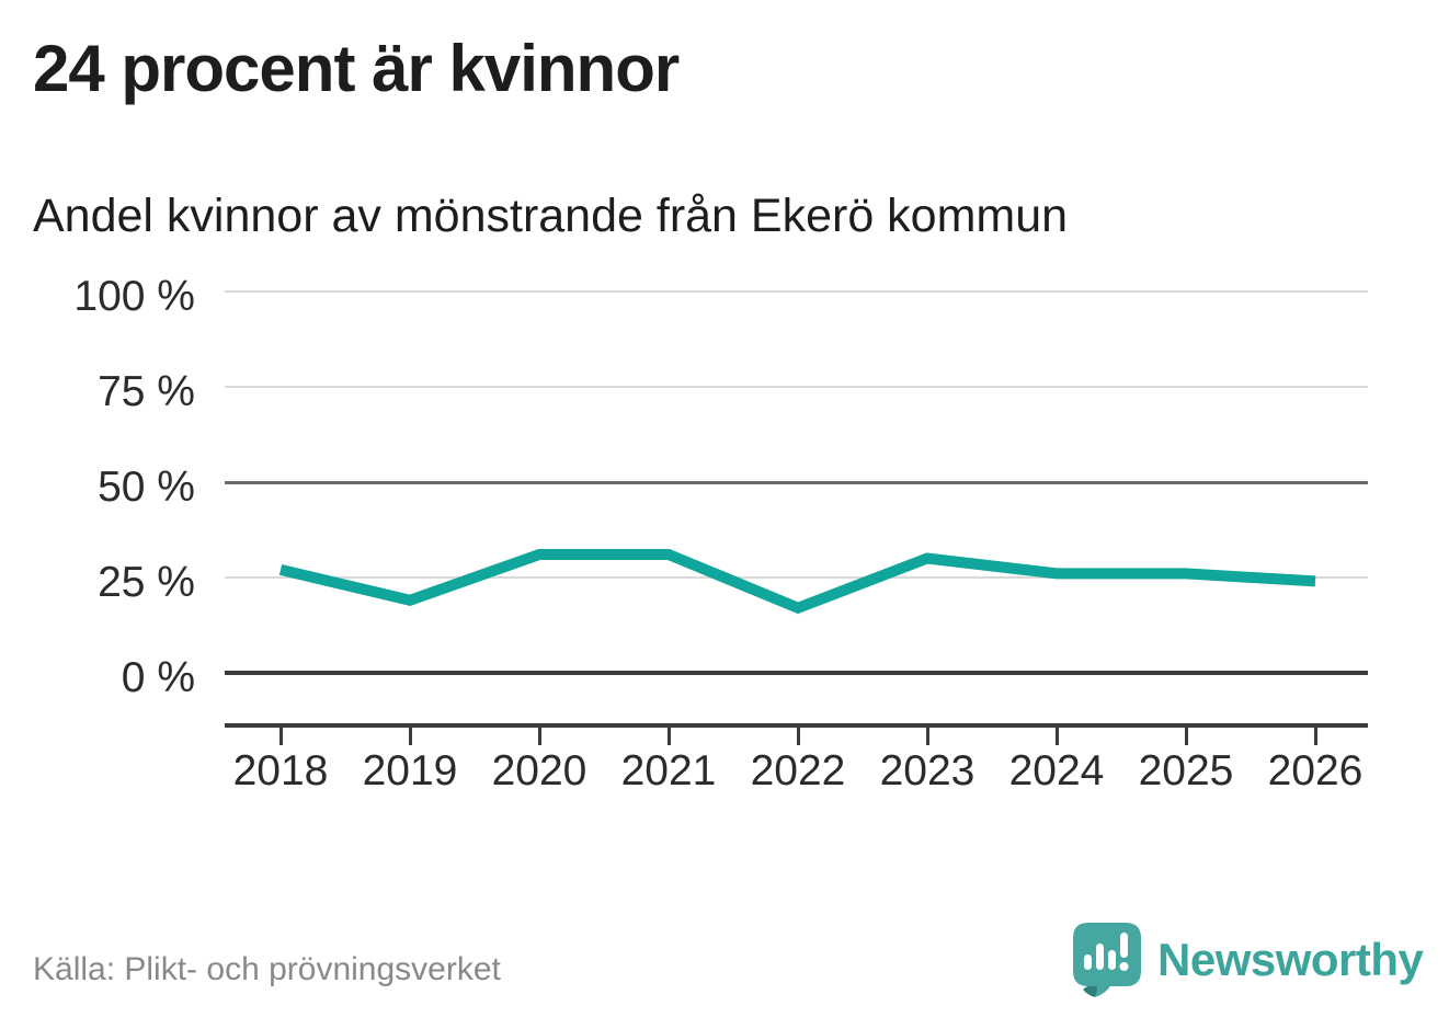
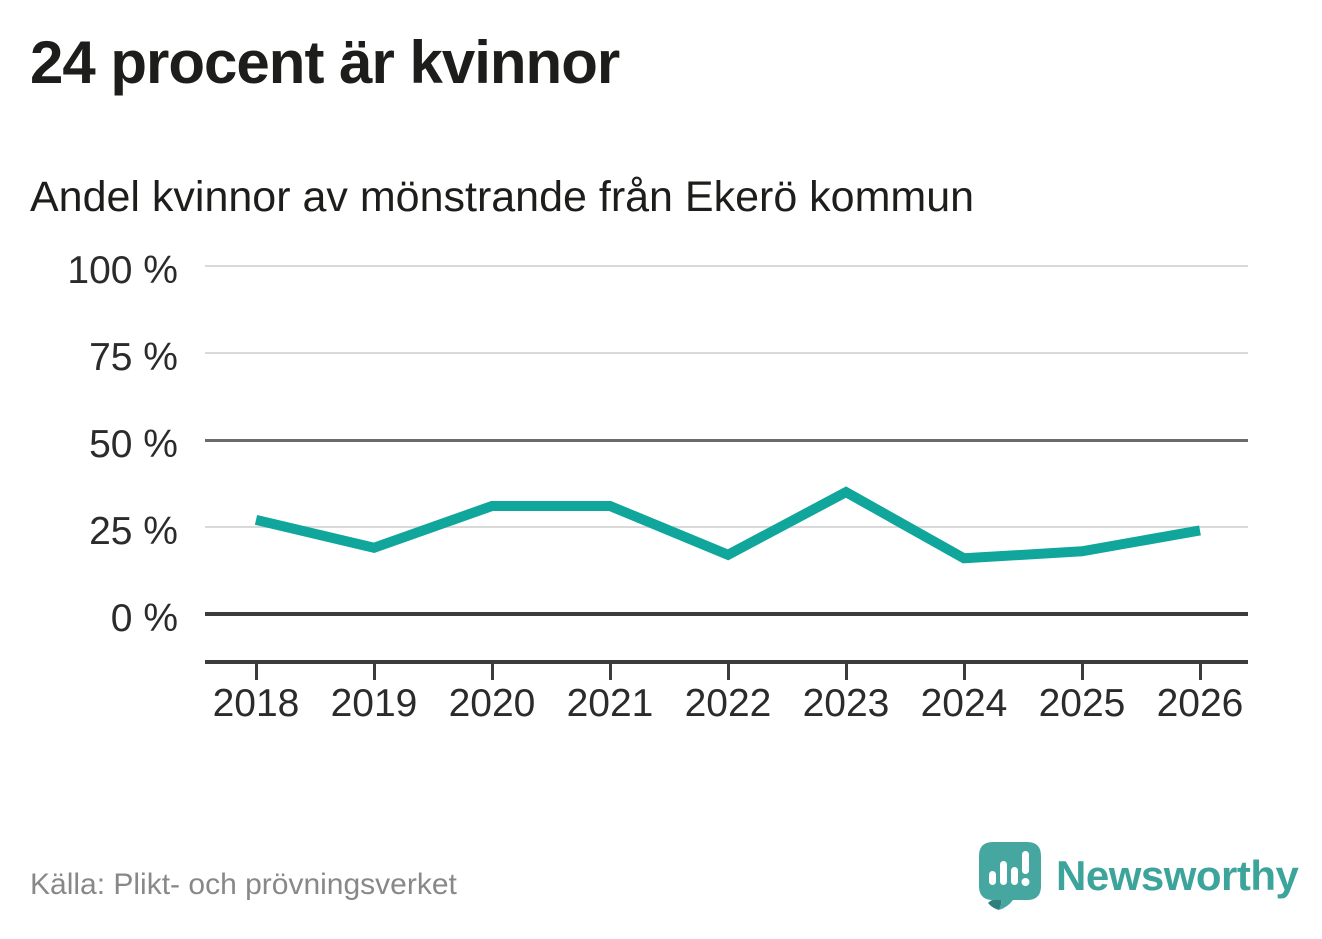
2023: 30% -> 35%
2024: 26% -> 16%
2025: 26% -> 18%
